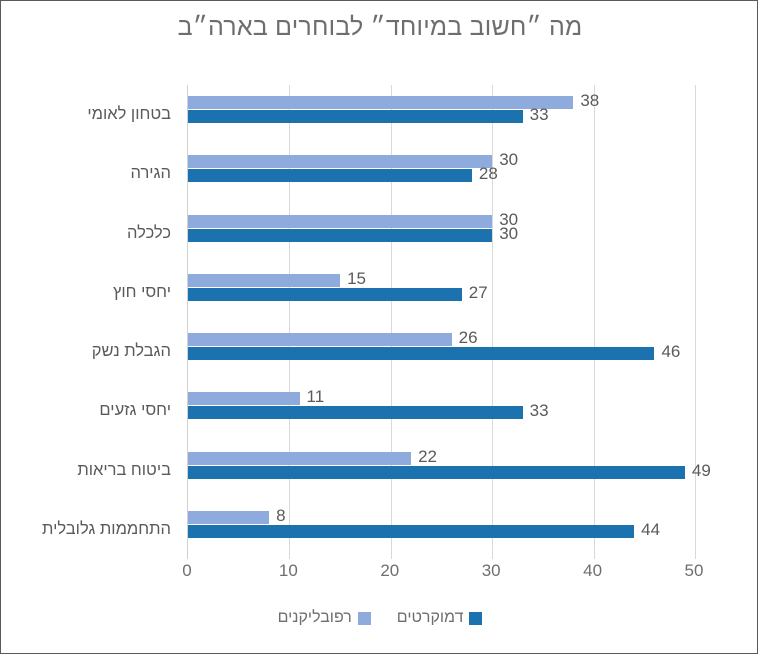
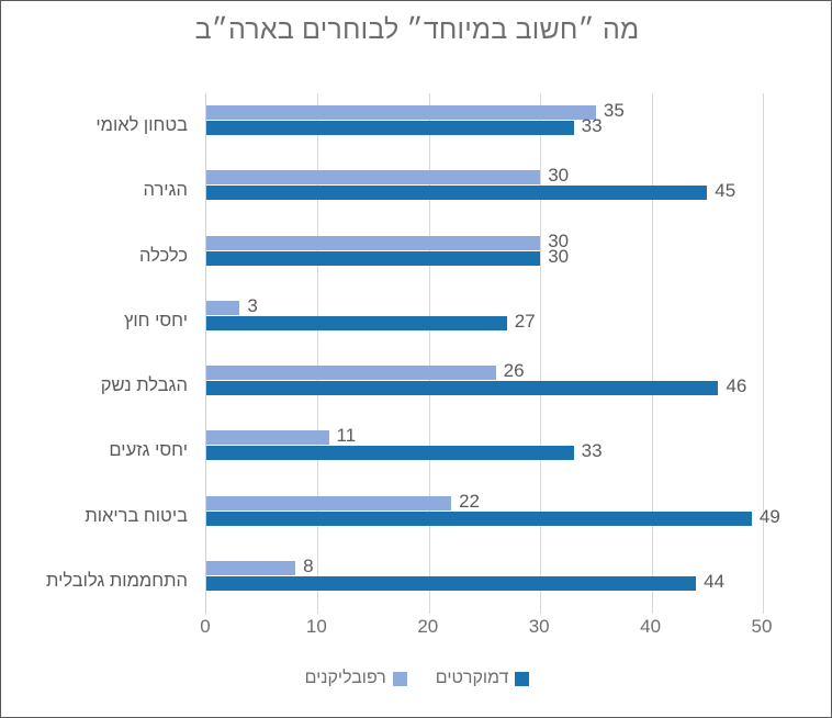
רפובליקנים/בטחון לאומי: 38 -> 35
דמוקרטים/הגירה: 28 -> 45
רפובליקנים/יחסי חוץ: 15 -> 3
